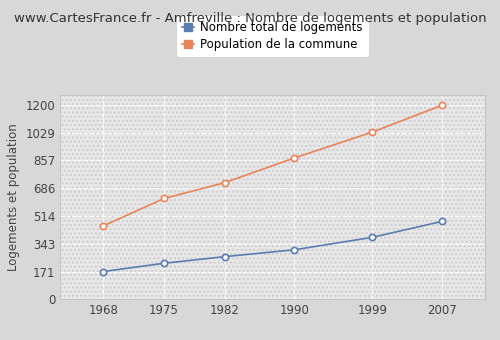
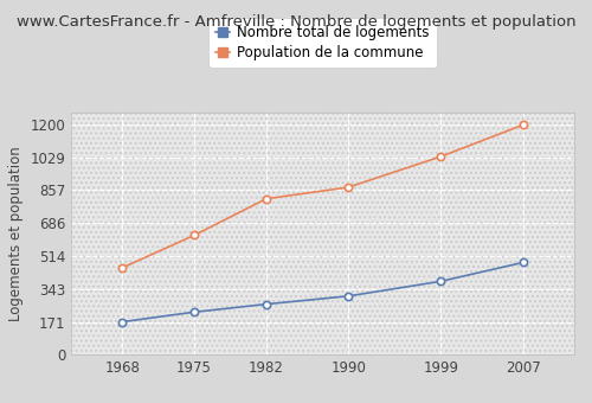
Population de la commune/1982: 720 -> 810
